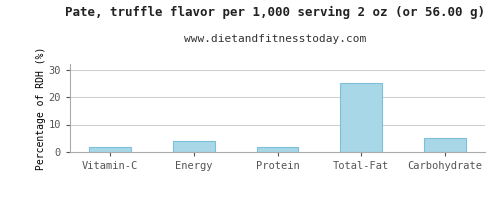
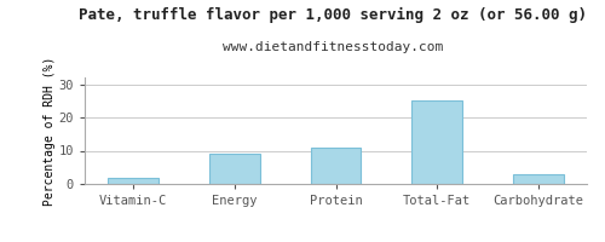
Energy: 4 -> 9
Protein: 2 -> 11
Carbohydrate: 5 -> 3
